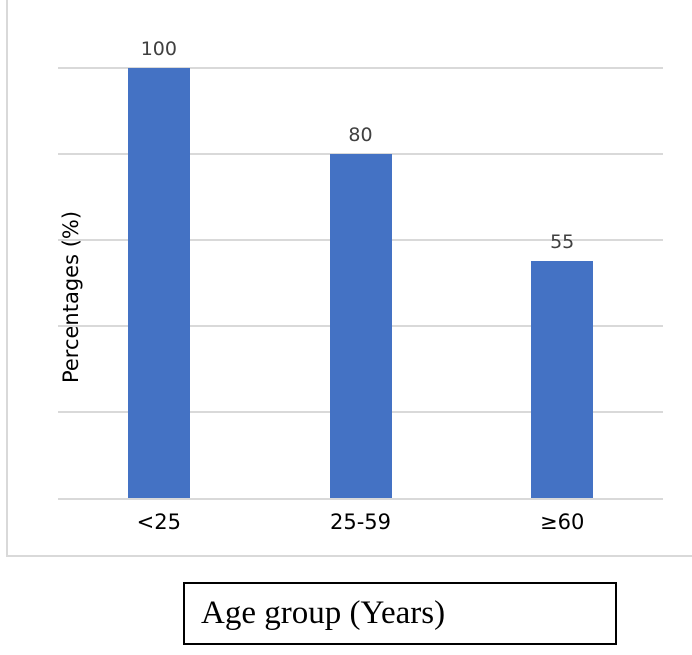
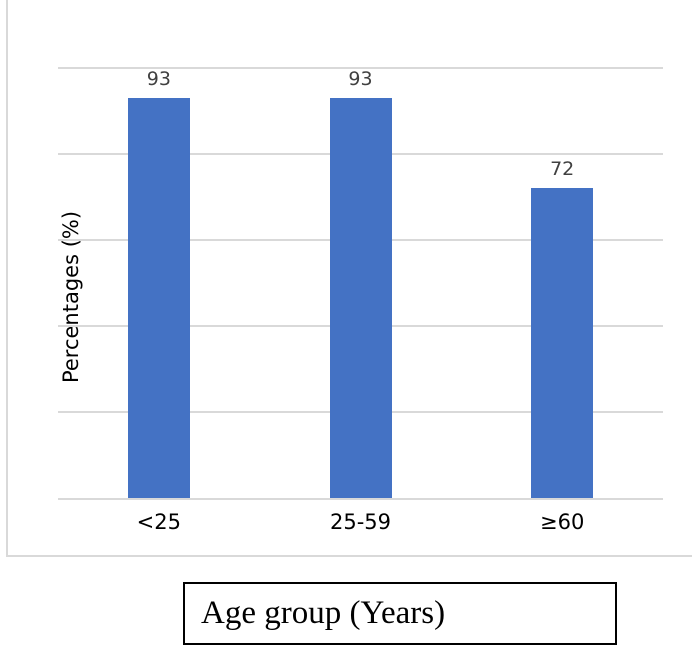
<25: 100 -> 93
25-59: 80 -> 93
≥60: 55 -> 72
